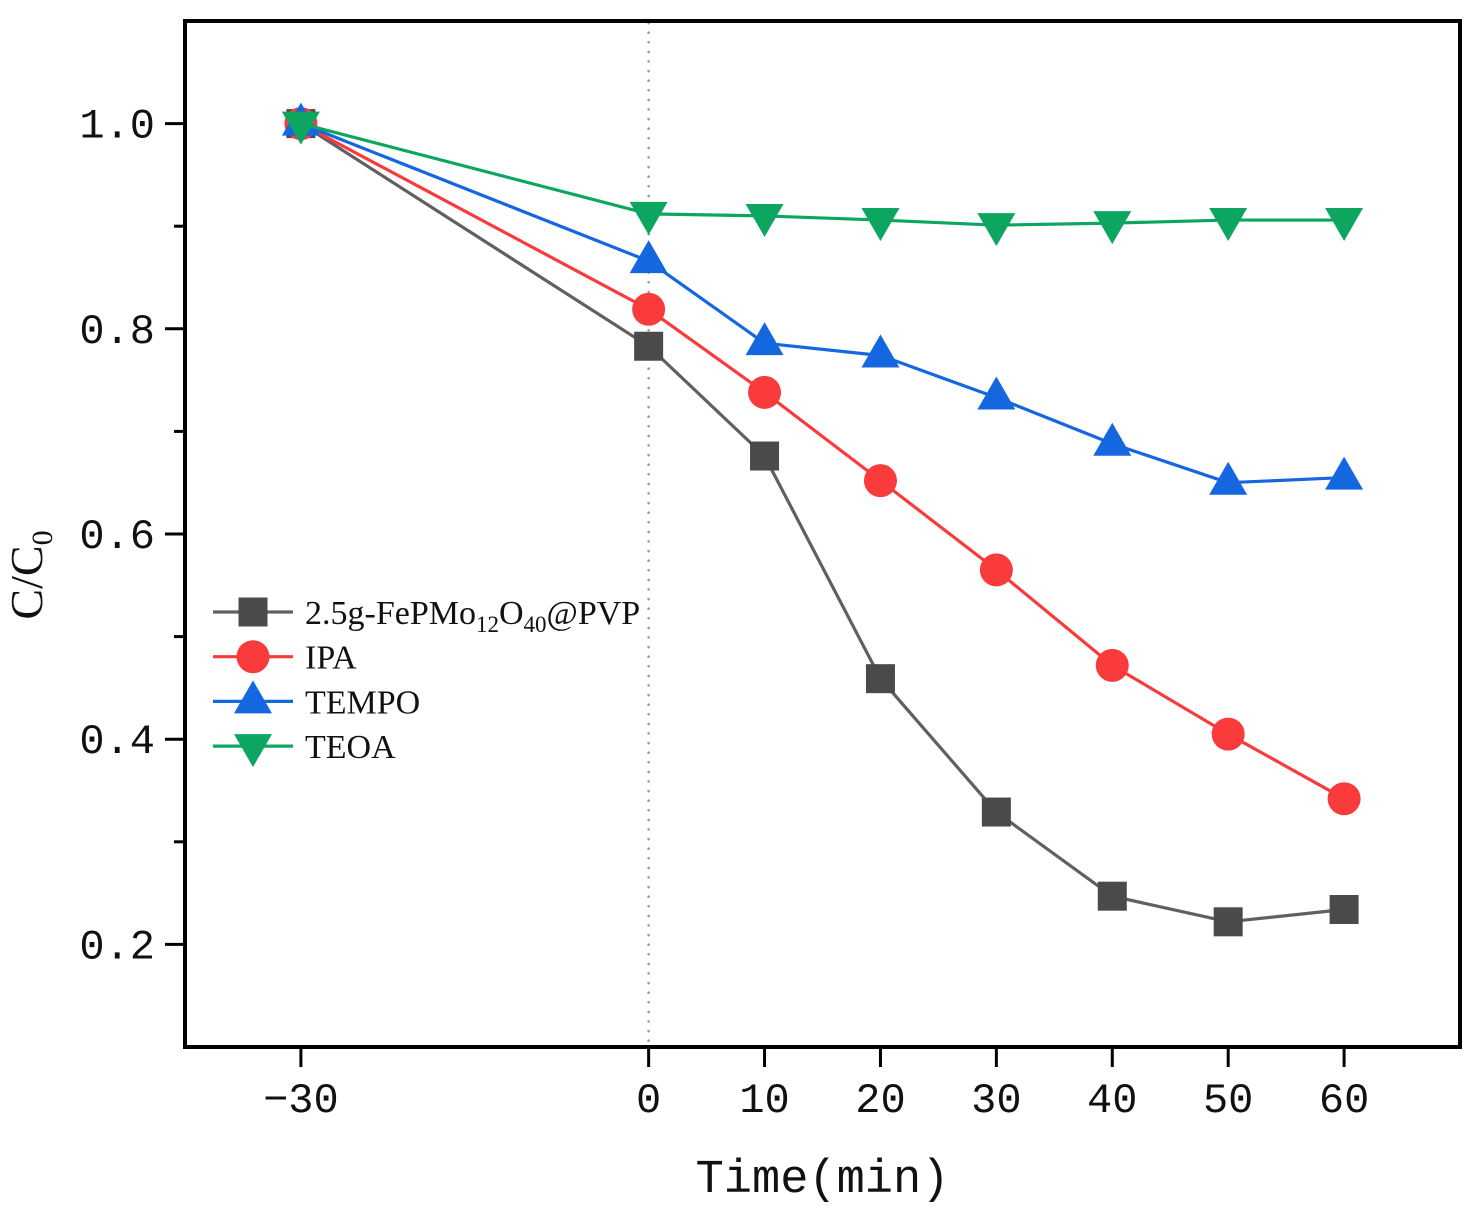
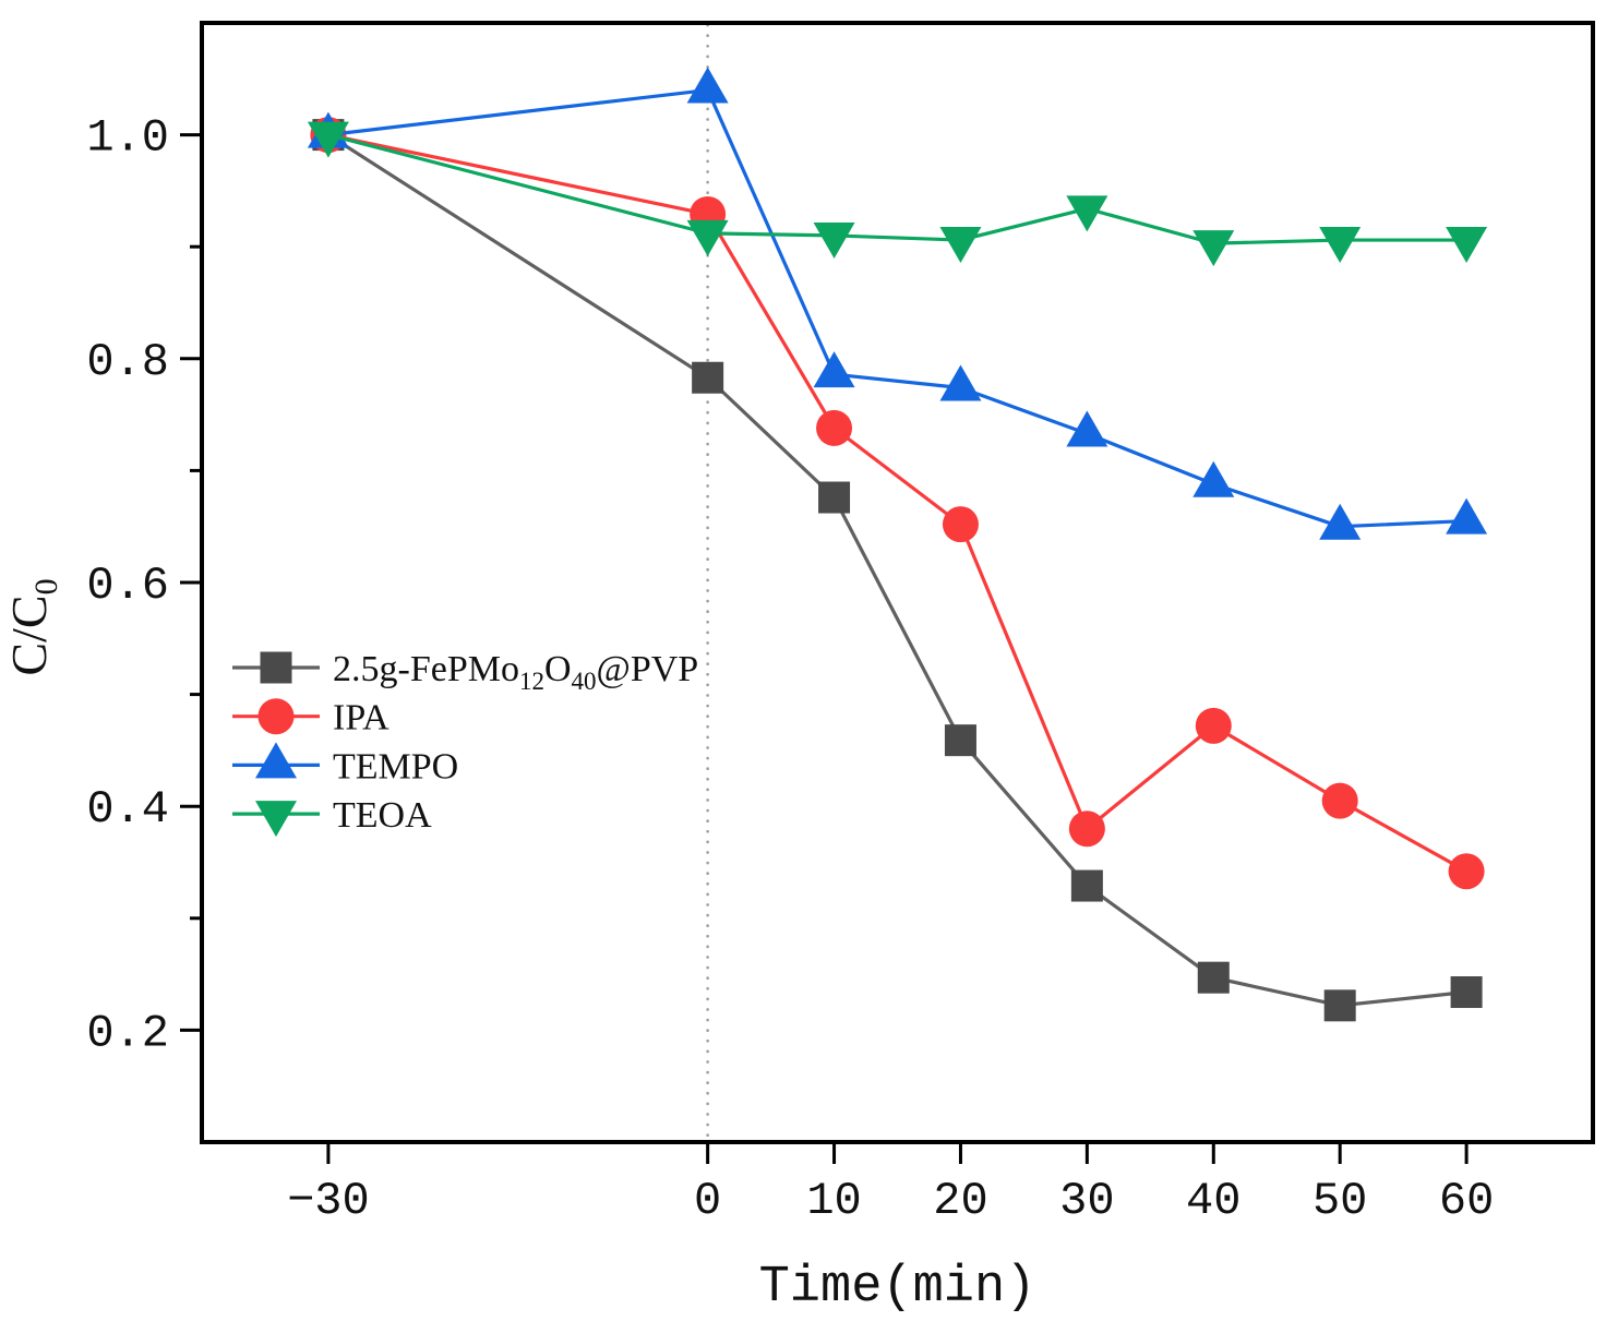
IPA/0: 0.819 -> 0.929
TEMPO/0: 0.866 -> 1.040
IPA/30: 0.565 -> 0.380
TEOA/30: 0.901 -> 0.934
